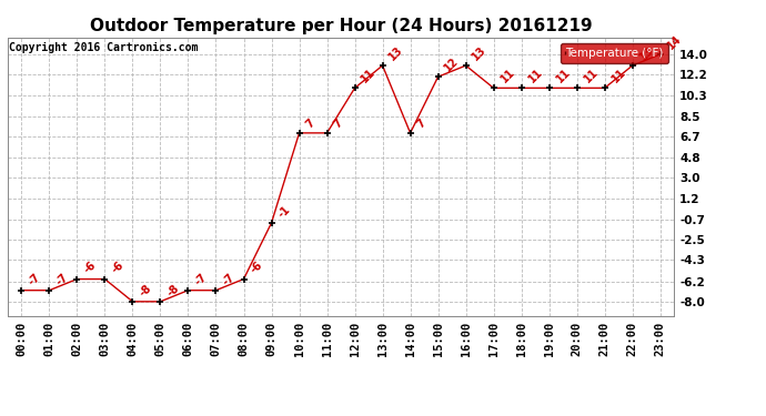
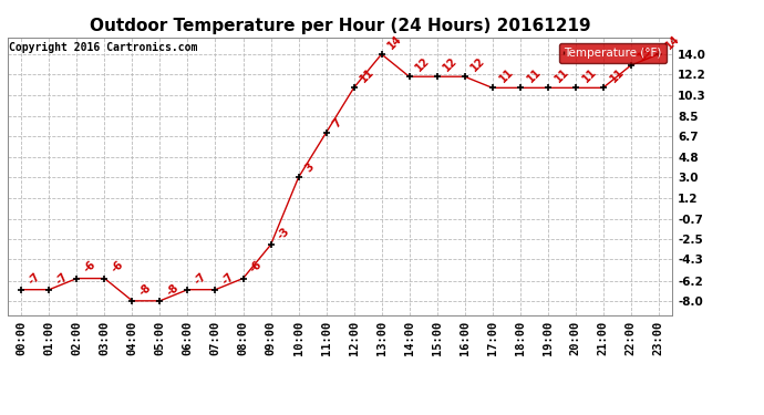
09:00: -1 -> -3
10:00: 7 -> 3
13:00: 13 -> 14
14:00: 7 -> 12
16:00: 13 -> 12
